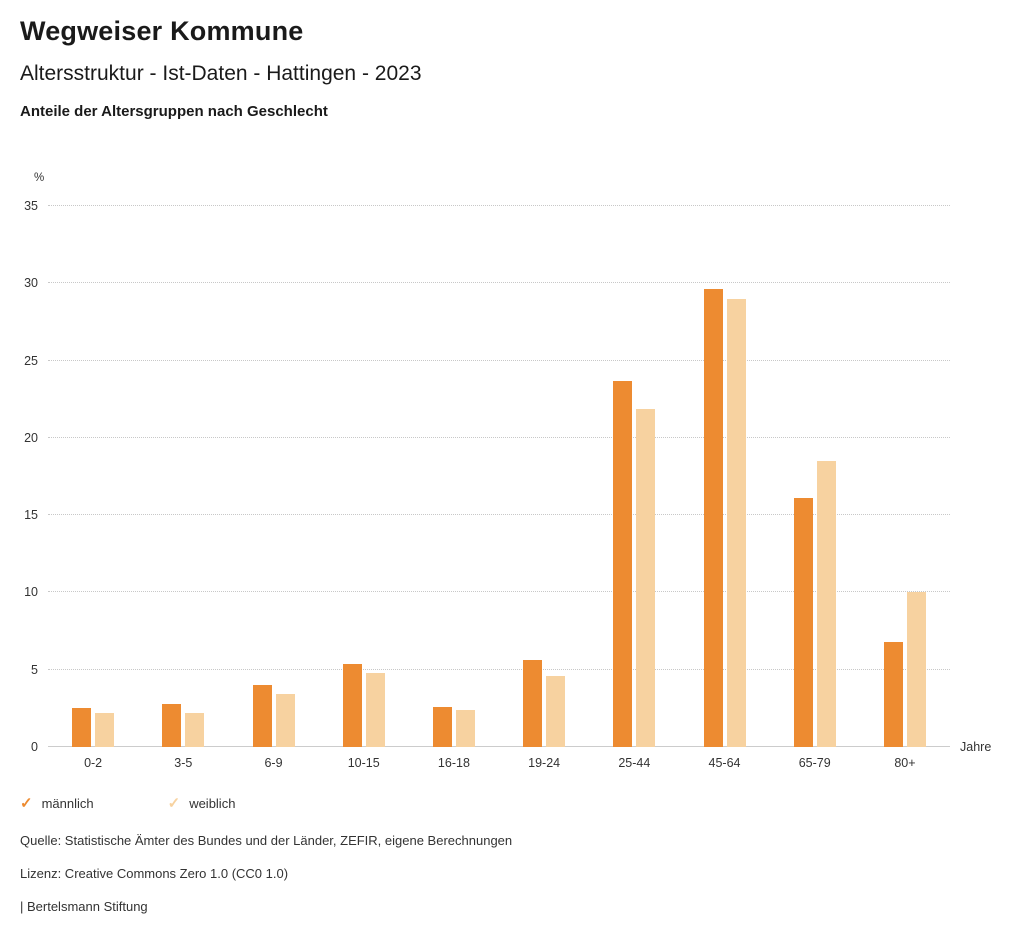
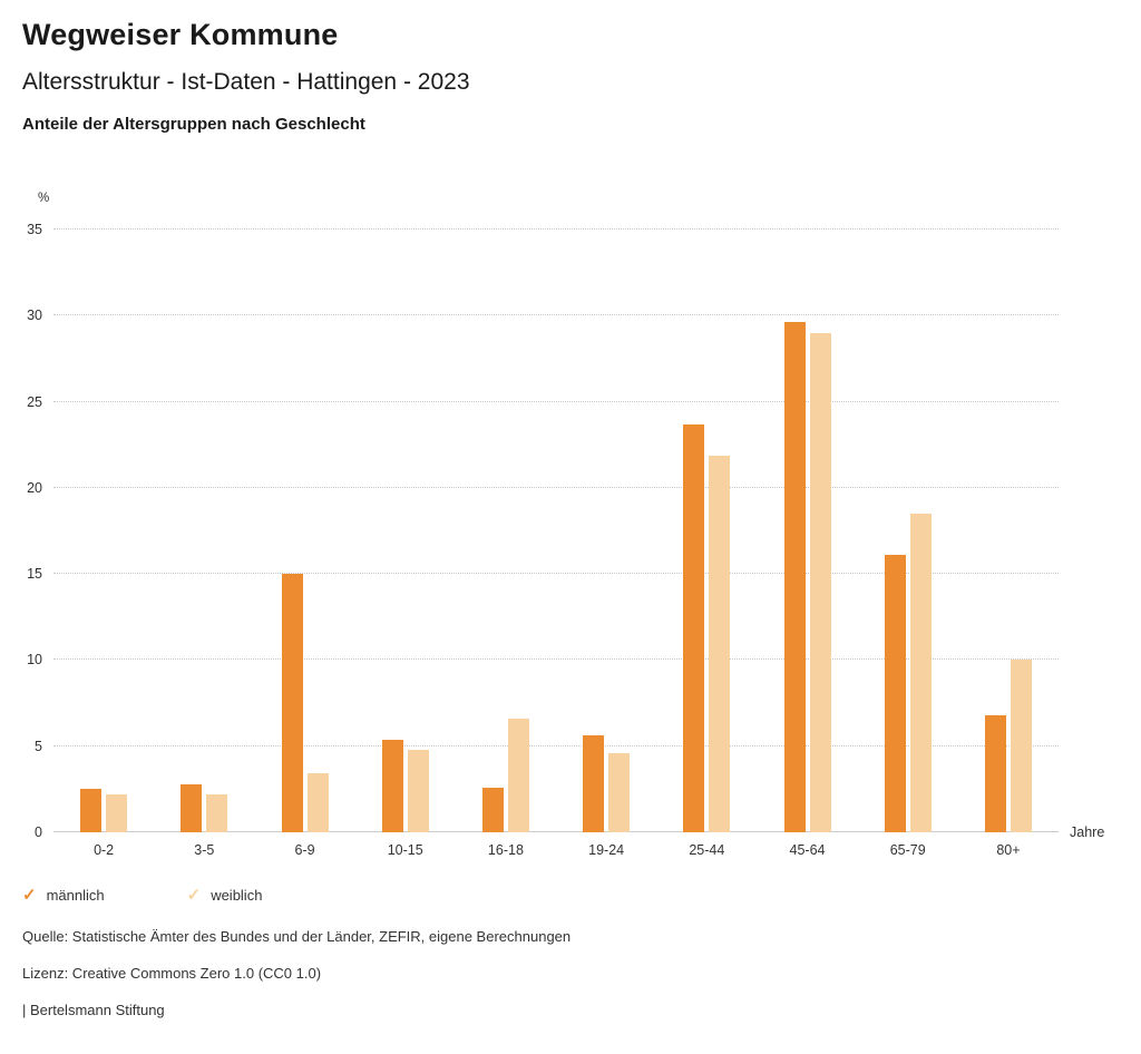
männlich/6-9: 4.0 -> 15.0
weiblich/16-18: 2.4 -> 6.6
